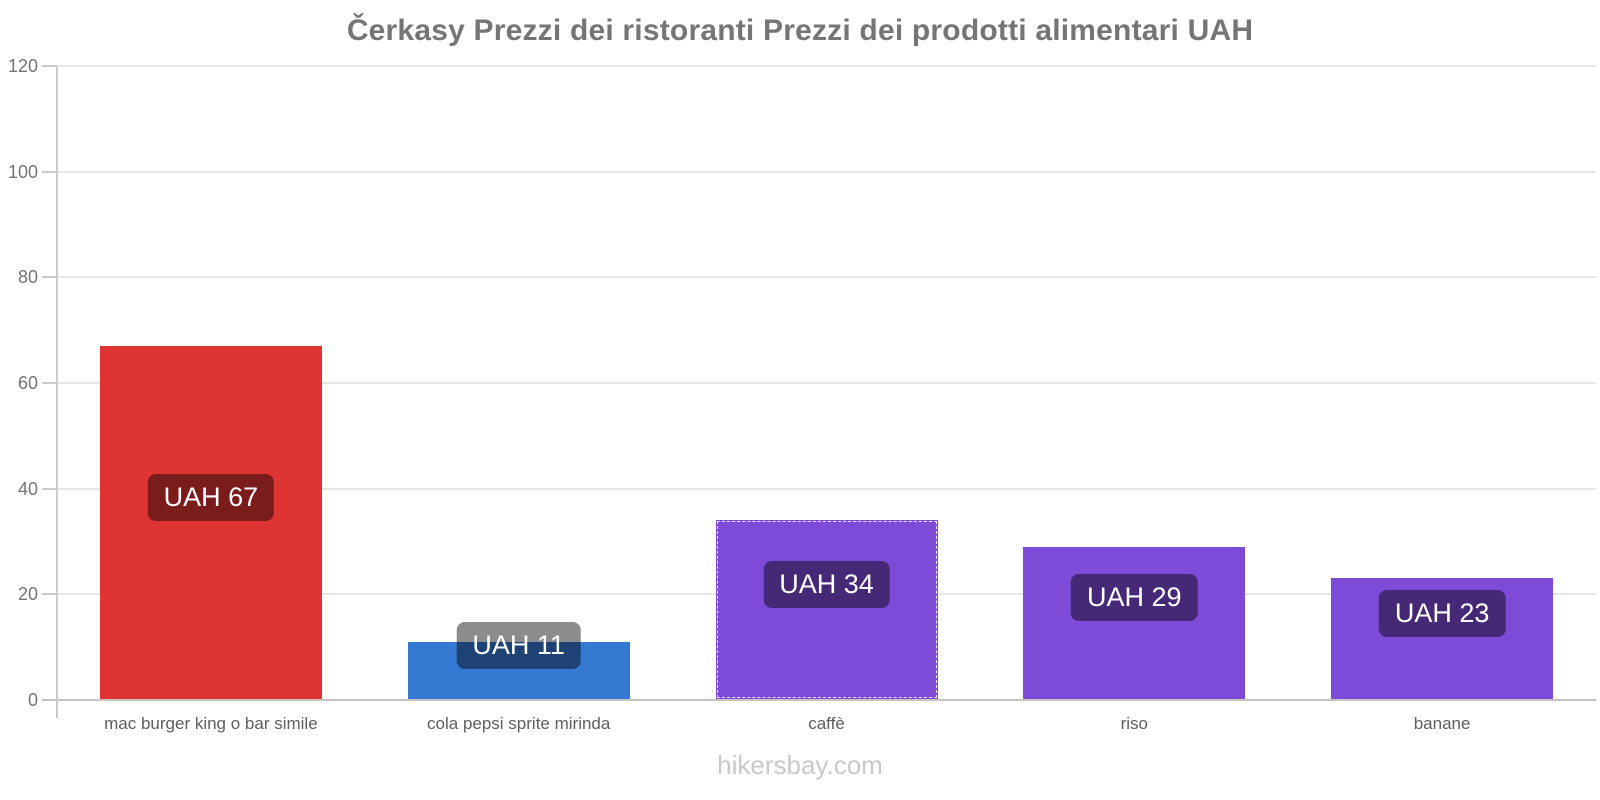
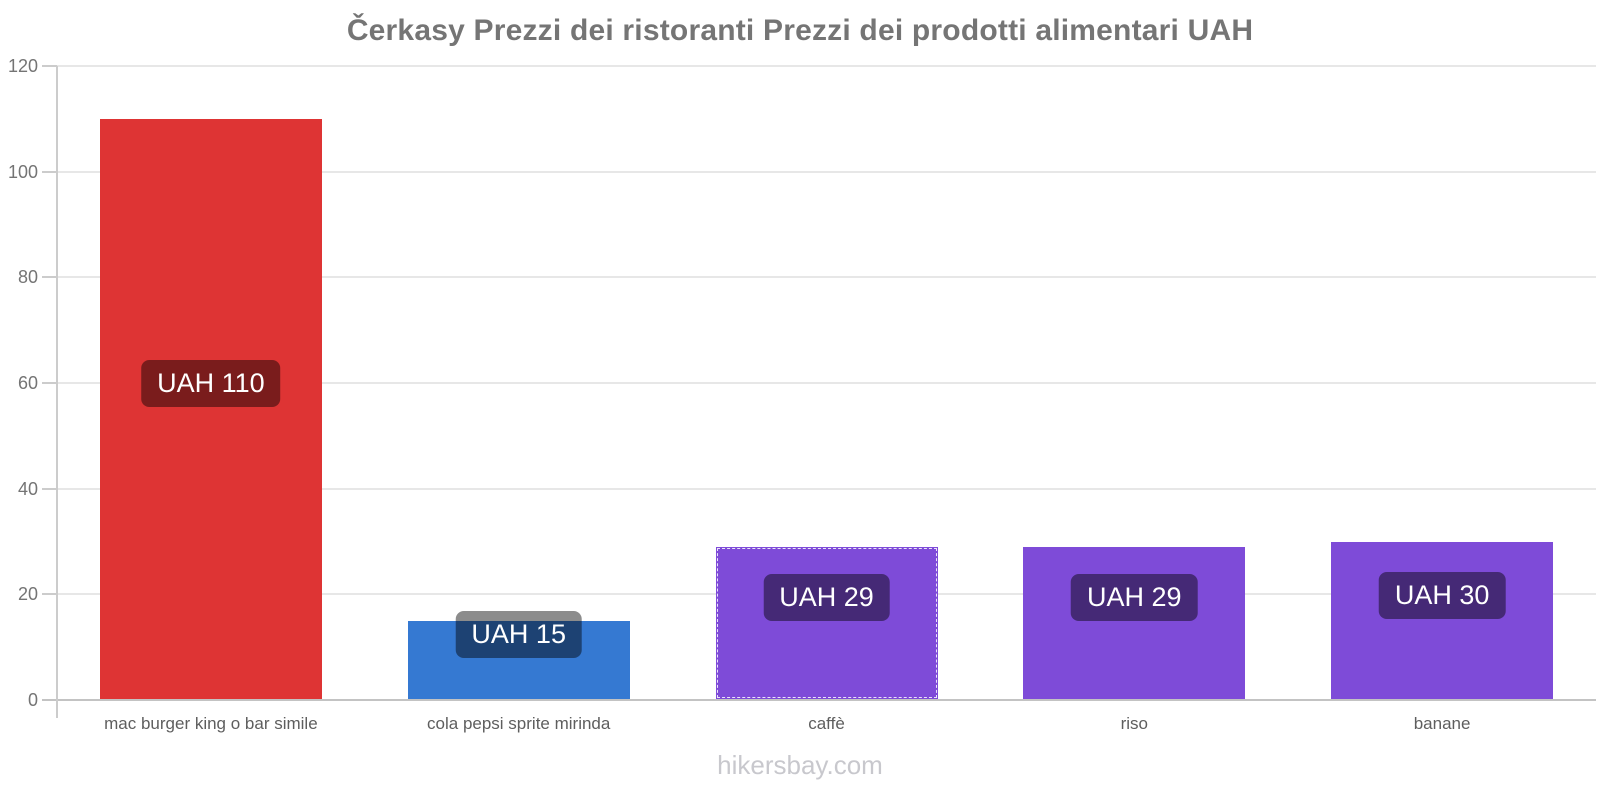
mac burger king o bar simile: 67 -> 110
cola pepsi sprite mirinda: 11 -> 15
caffè: 34 -> 29
banane: 23 -> 30
